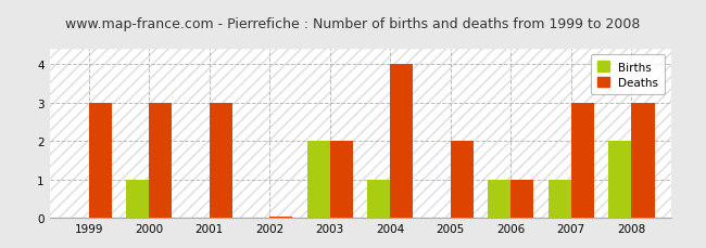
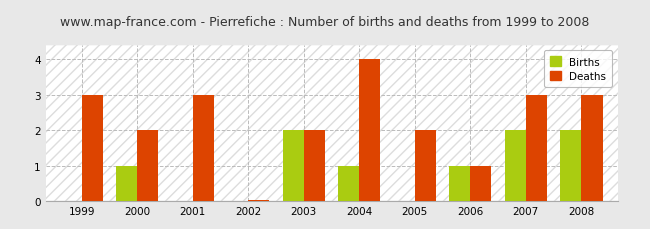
Deaths/2000: 3.00 -> 2.00
Births/2007: 1 -> 2
